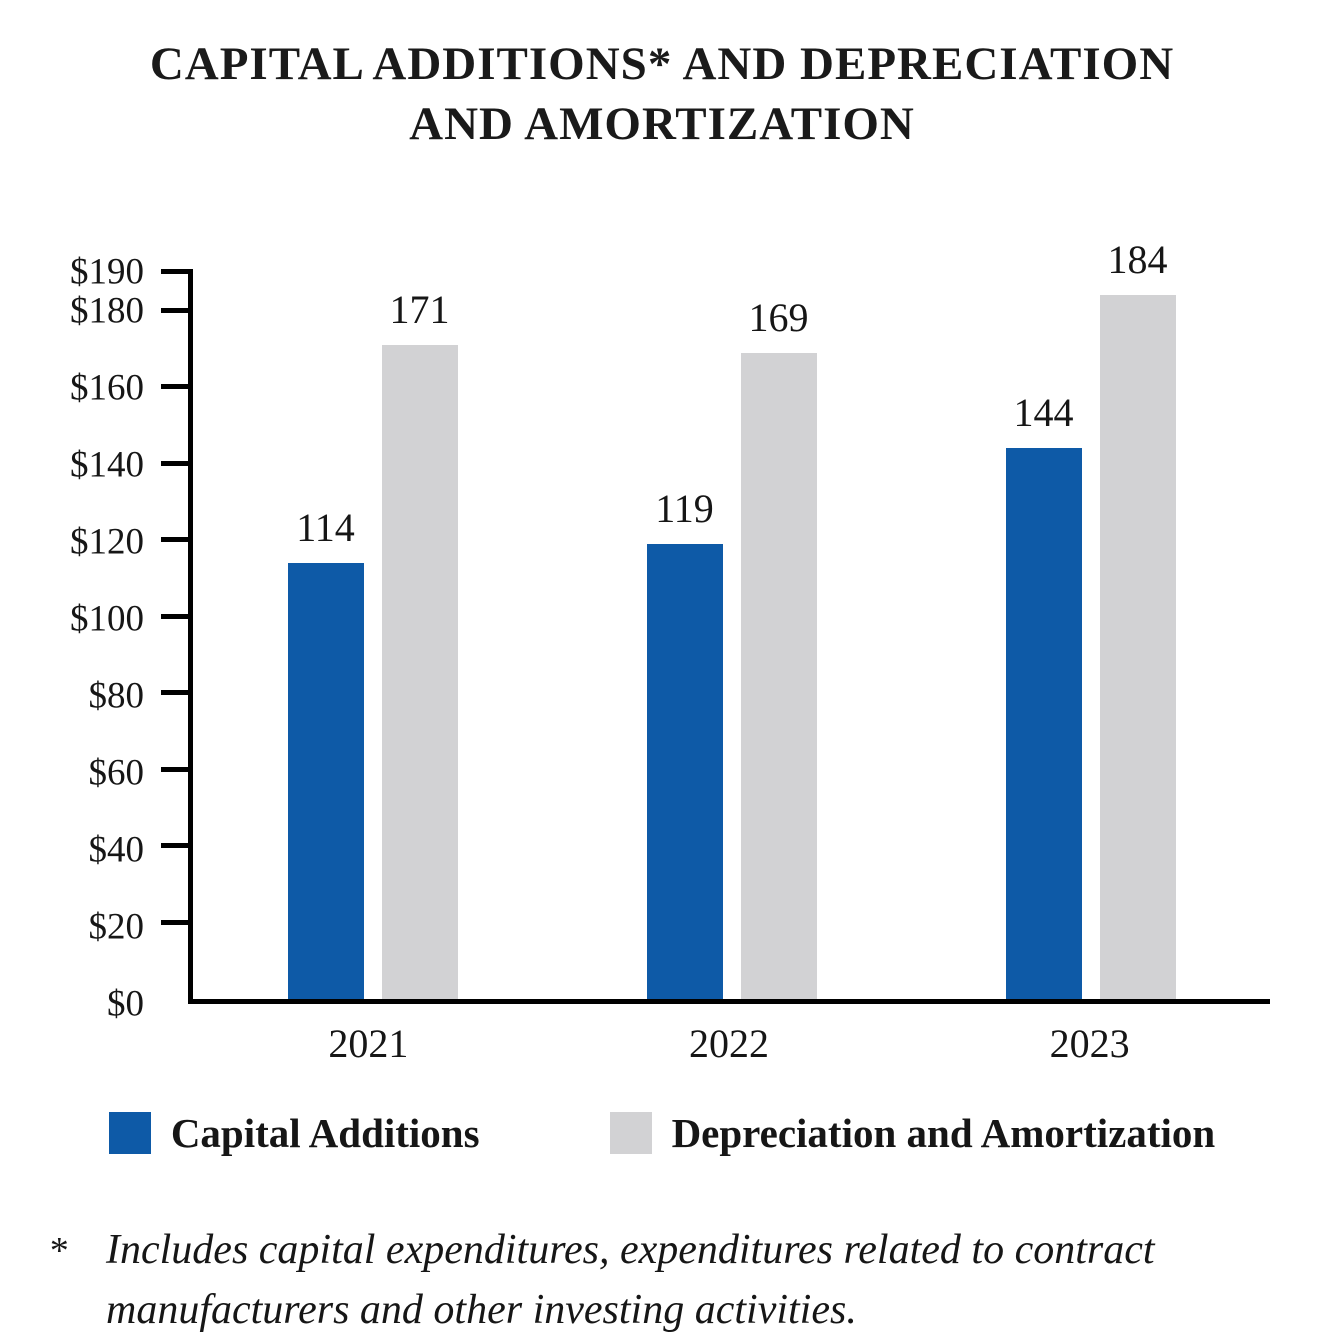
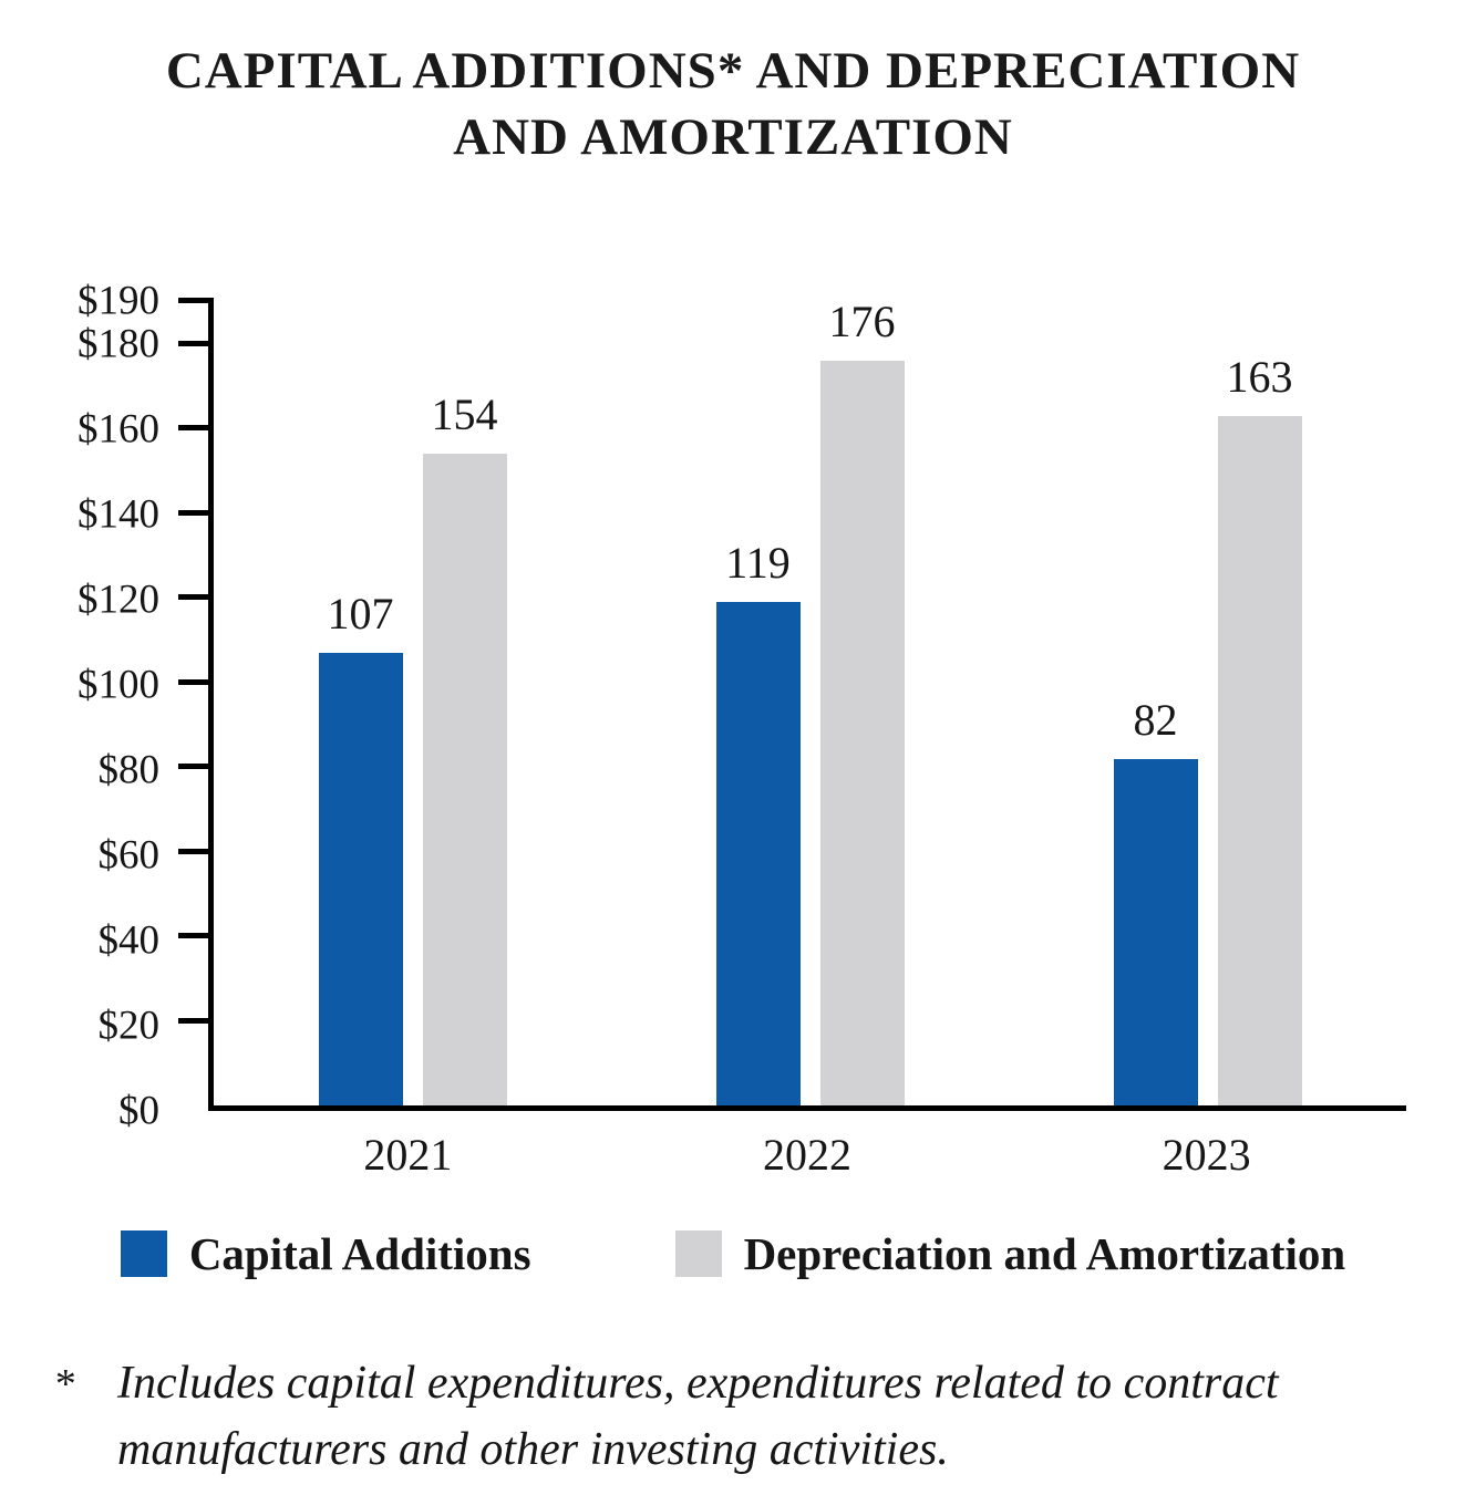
Capital Additions/2021: 114 -> 107
Depreciation and Amortization/2021: 171 -> 154
Depreciation and Amortization/2022: 169 -> 176
Capital Additions/2023: 144 -> 82
Depreciation and Amortization/2023: 184 -> 163
